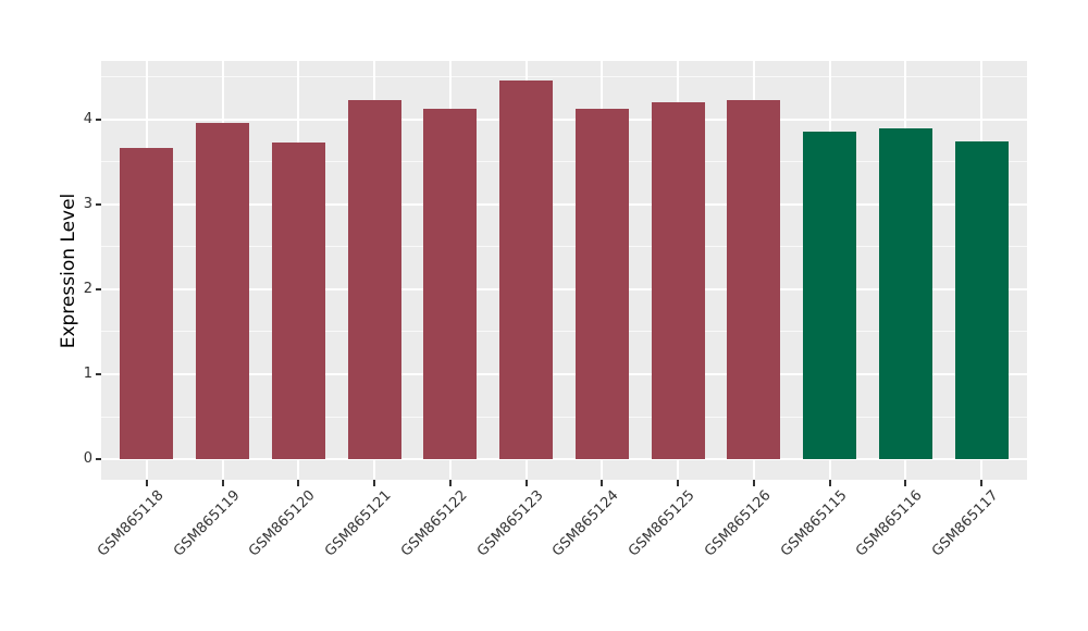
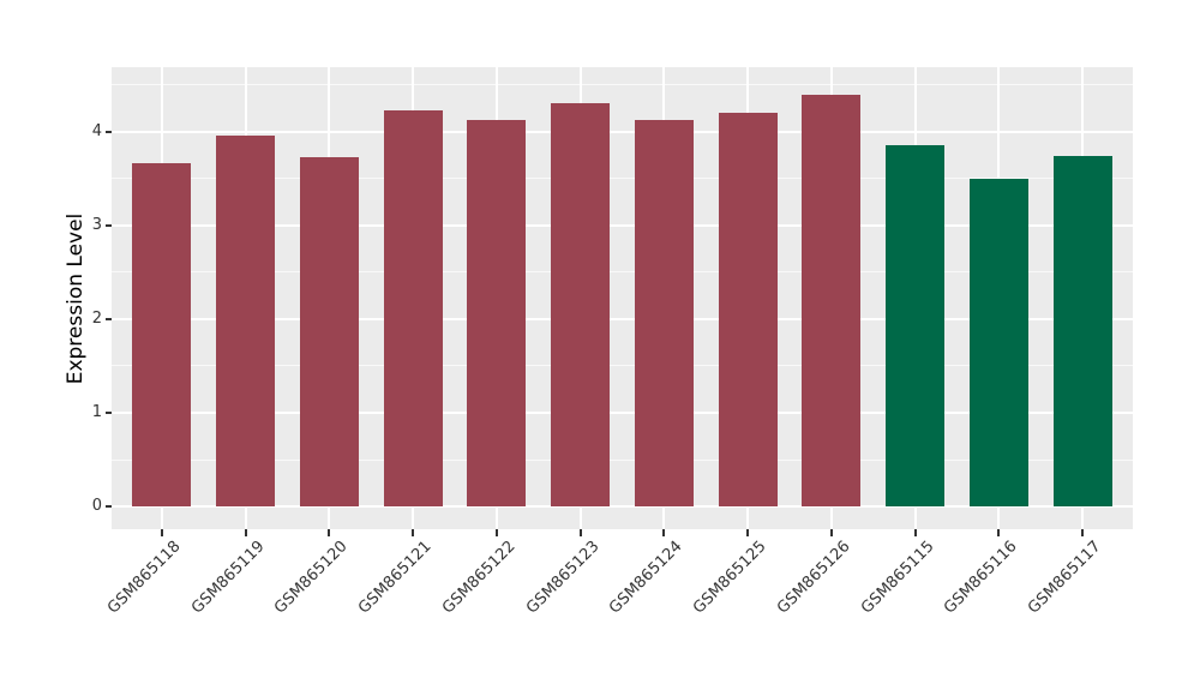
GSM865123: 4.5 -> 4.3
GSM865126: 4.2 -> 4.4
GSM865116: 3.9 -> 3.5
